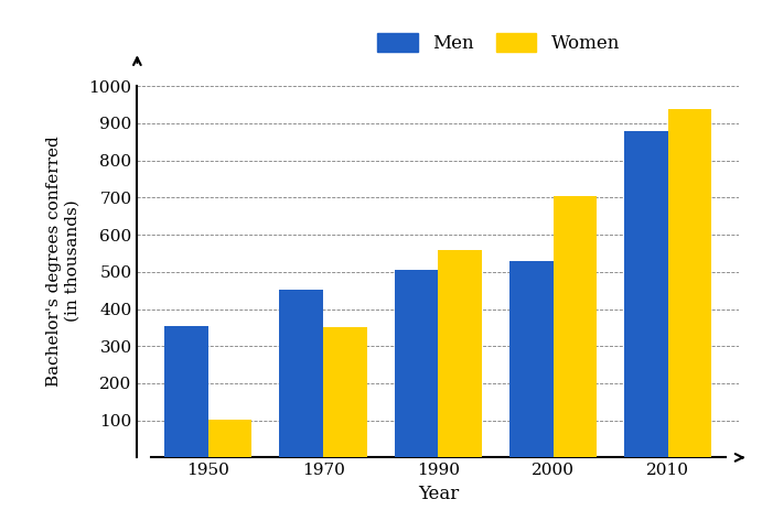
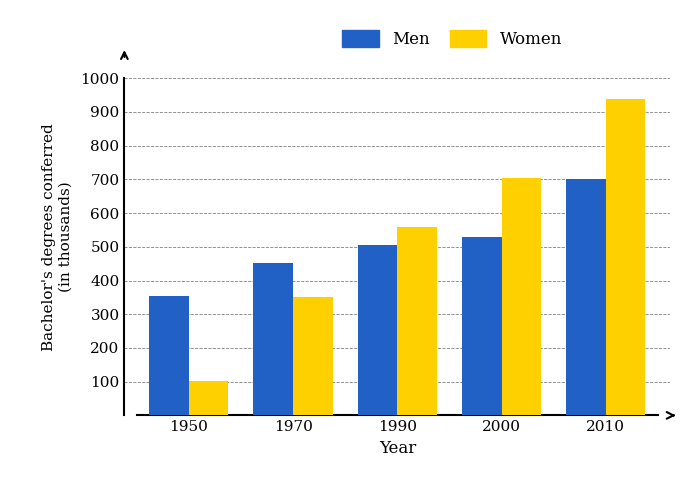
Men/2010: 880 -> 700
